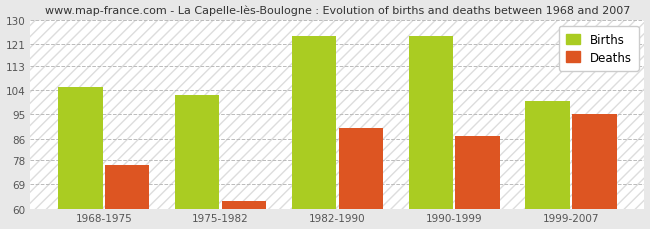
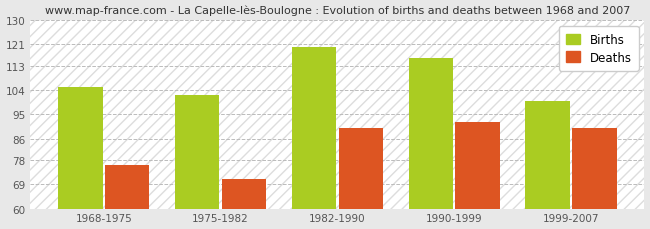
Deaths/1975-1982: 63 -> 71
Births/1982-1990: 124 -> 120
Births/1990-1999: 124 -> 116
Deaths/1990-1999: 87 -> 92
Deaths/1999-2007: 95 -> 90
